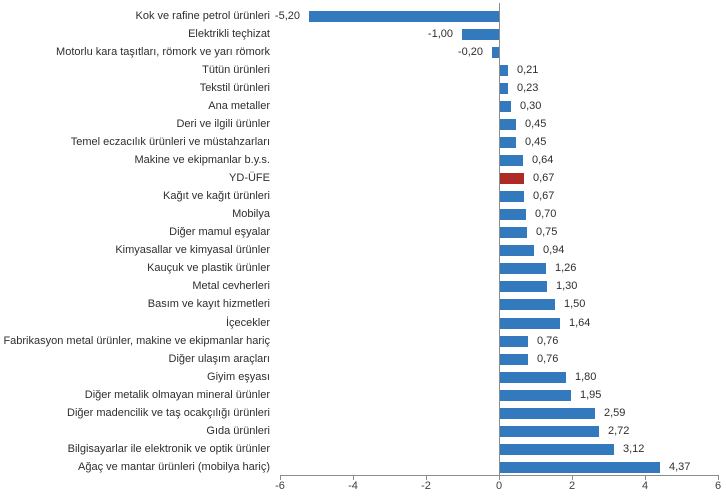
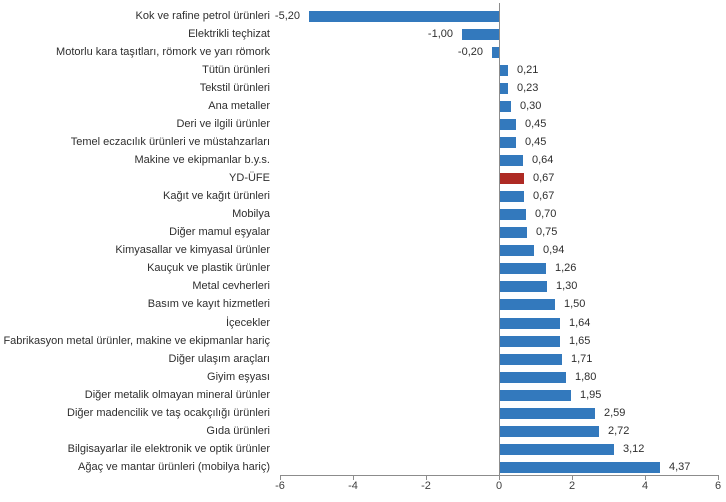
Fabrikasyon metal ürünler, makine ve ekipmanlar hariç: 0,76 -> 1,65
Diğer ulaşım araçları: 0,76 -> 1,71
